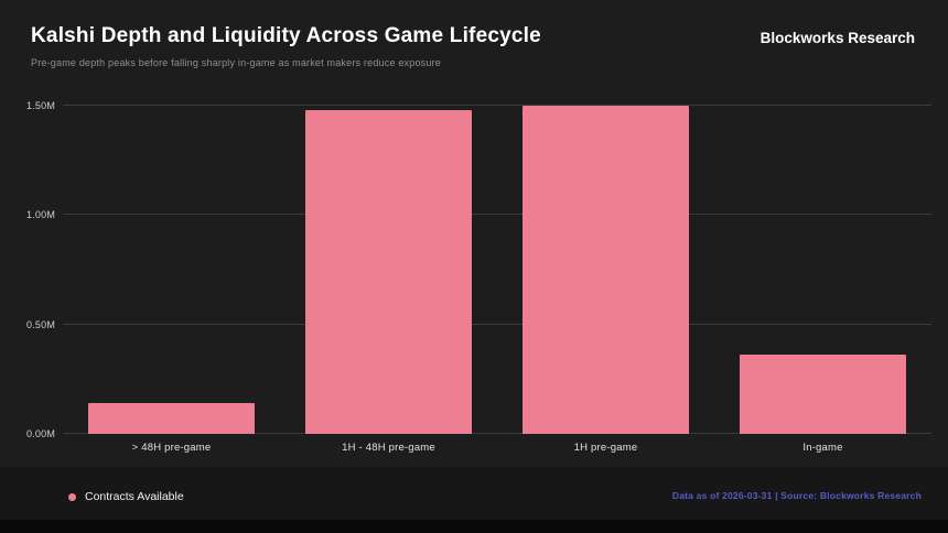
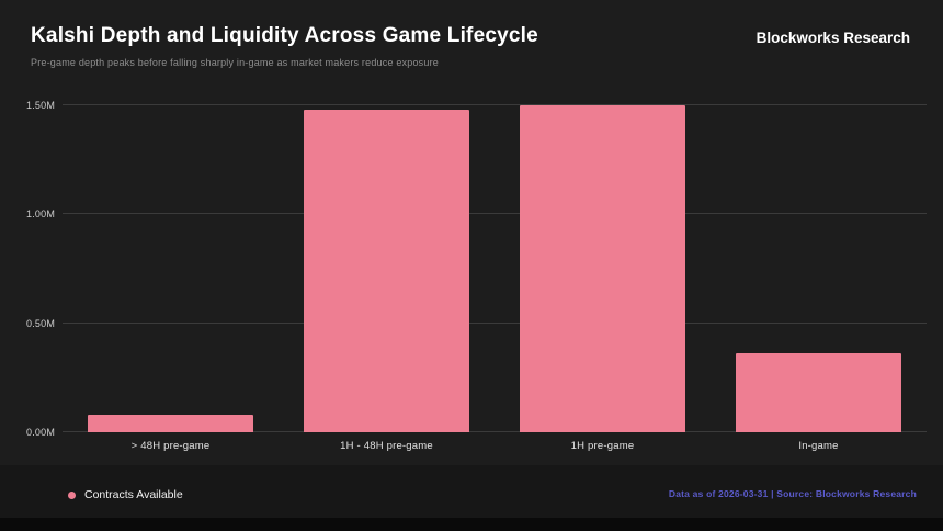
> 48H pre-game: 0.14M -> 0.08M
